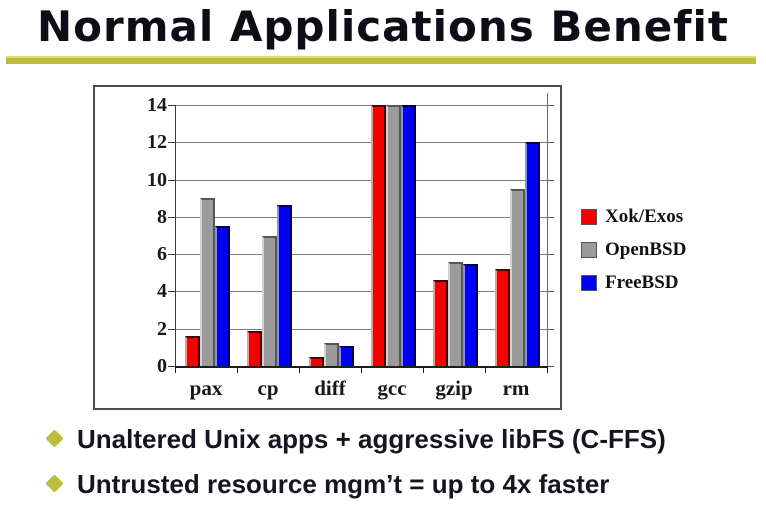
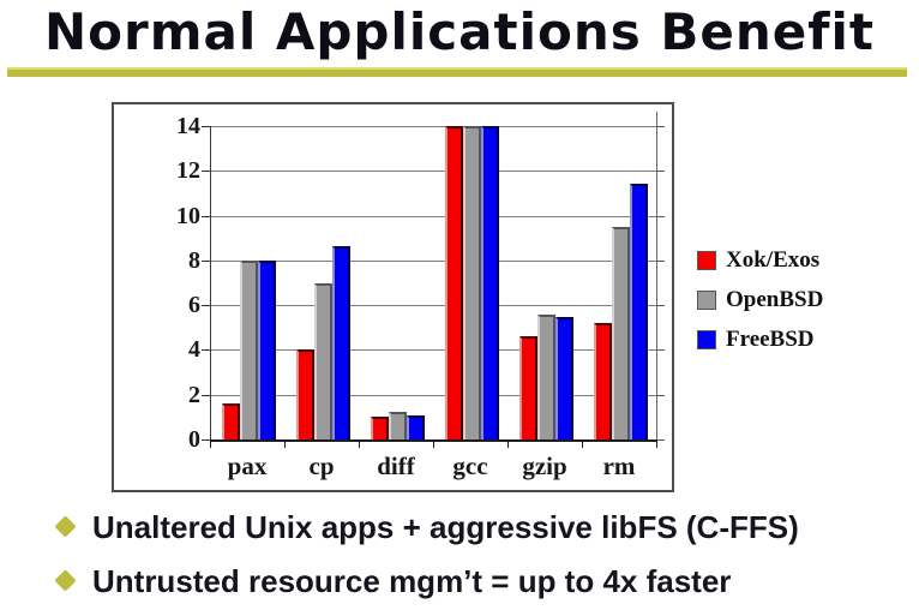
OpenBSD/pax: 9.0 -> 8.0
FreeBSD/pax: 7.5 -> 8.0
Xok/Exos/cp: 1.9 -> 4.0
Xok/Exos/diff: 0.5 -> 1.0
FreeBSD/rm: 12.0 -> 11.4
